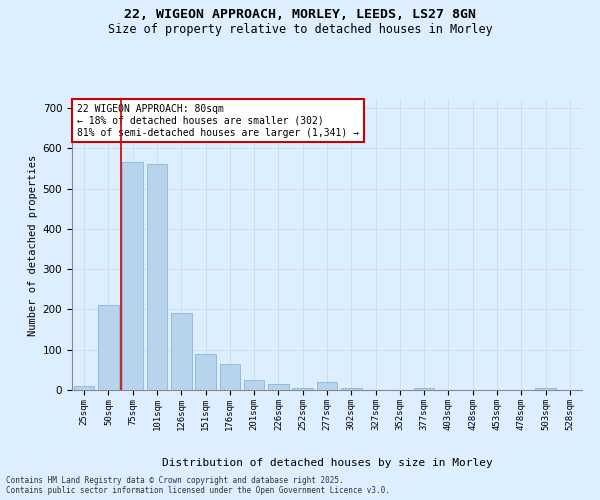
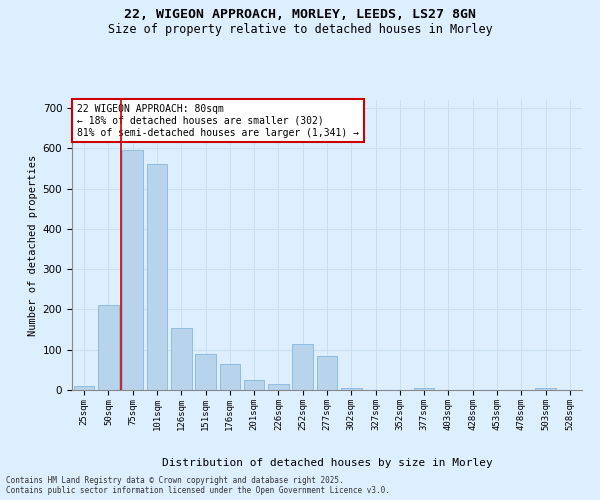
75sqm: 565 -> 595
126sqm: 190 -> 155
252sqm: 5 -> 115
277sqm: 20 -> 85
